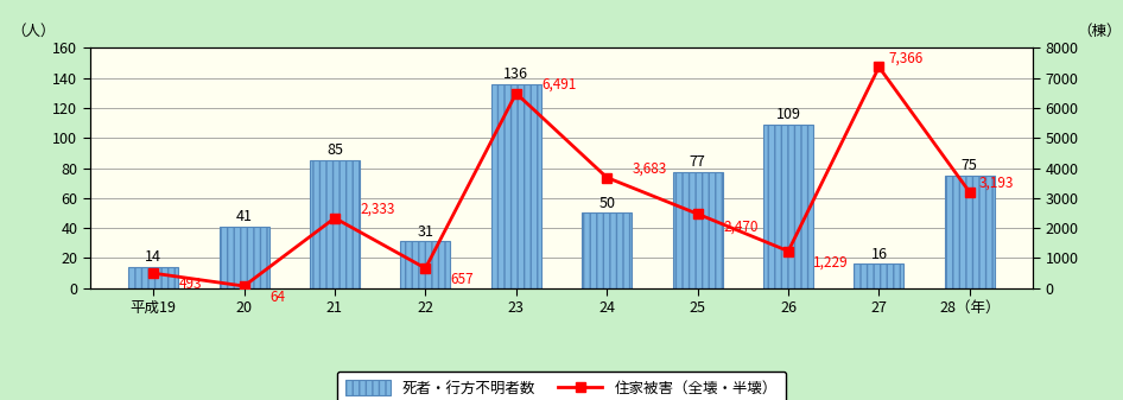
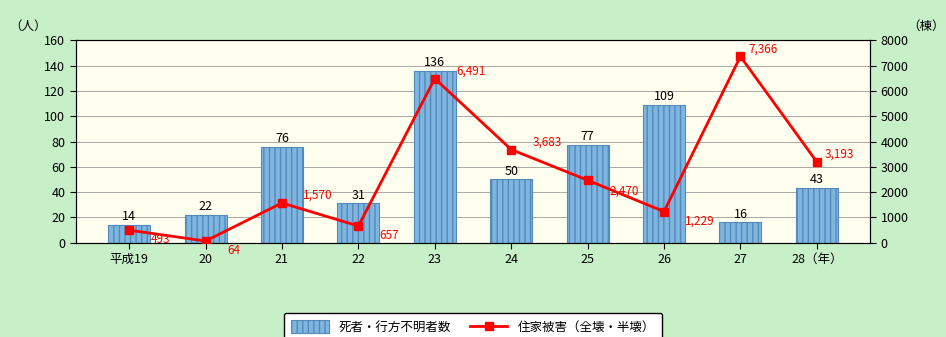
死者・行方不明者数/20: 41 -> 22
死者・行方不明者数/21: 85 -> 76
住家被害（全壊・半壊）/21: 2,333 -> 1,570
死者・行方不明者数/28（年）: 75 -> 43
